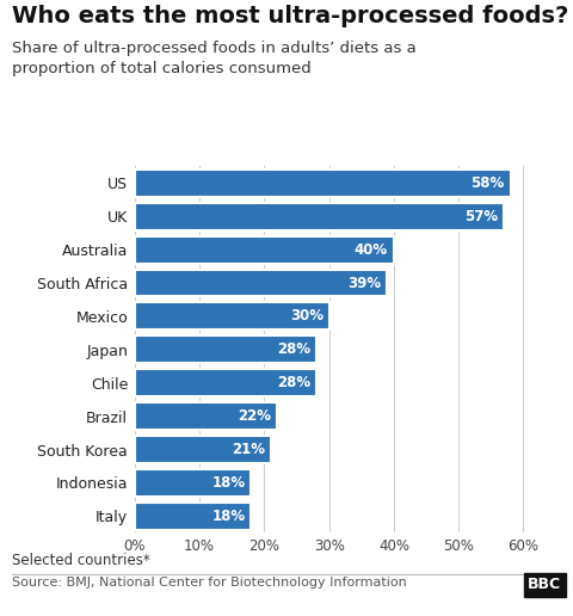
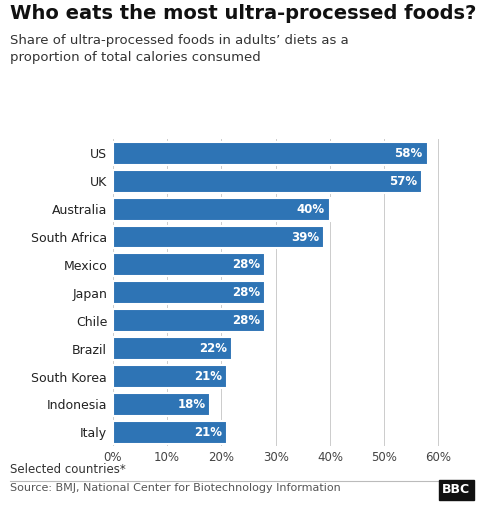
Mexico: 30% -> 28%
Italy: 18% -> 21%
